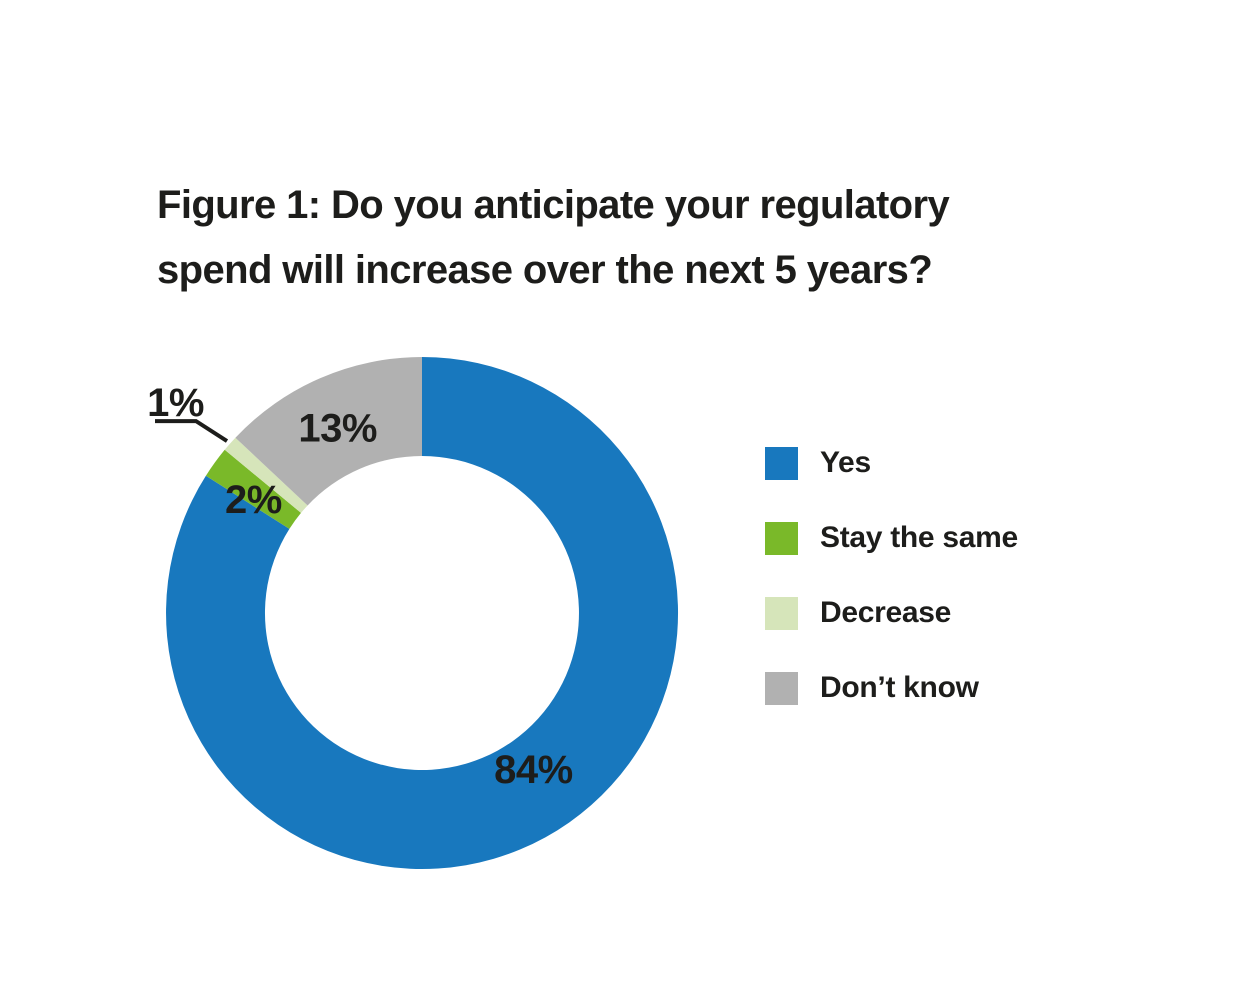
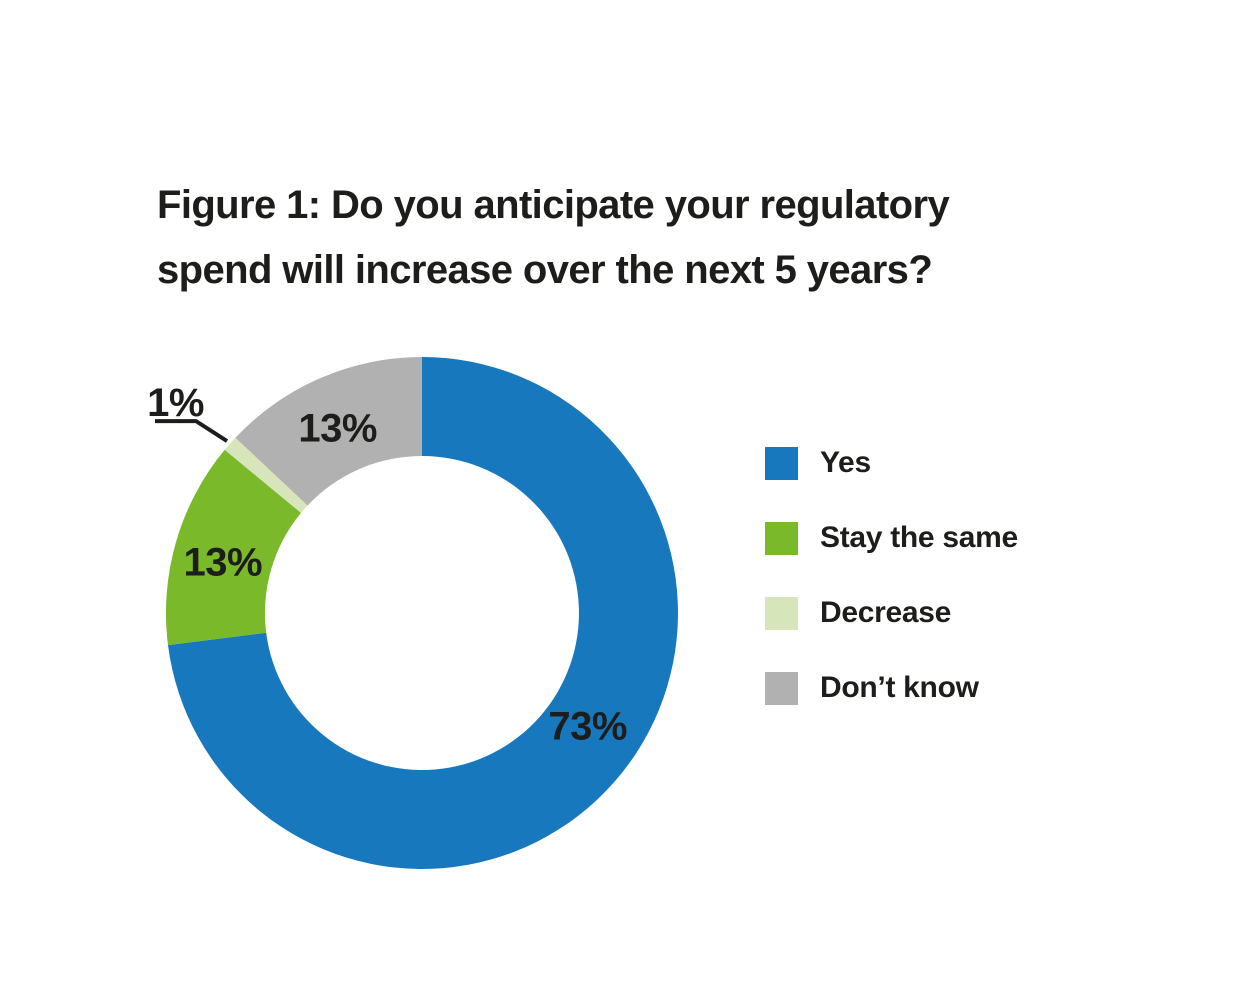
Yes: 84% -> 73%
Stay the same: 2% -> 13%
